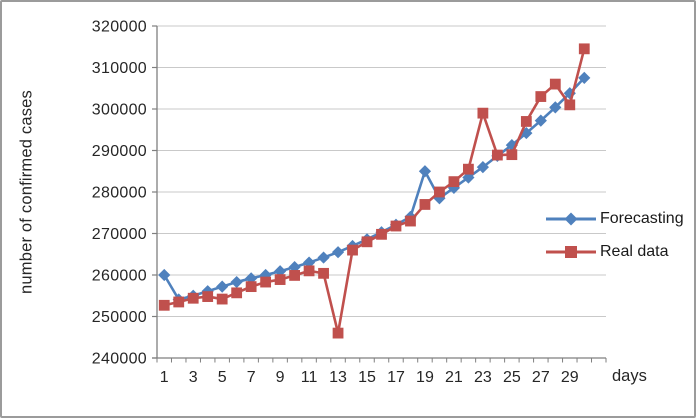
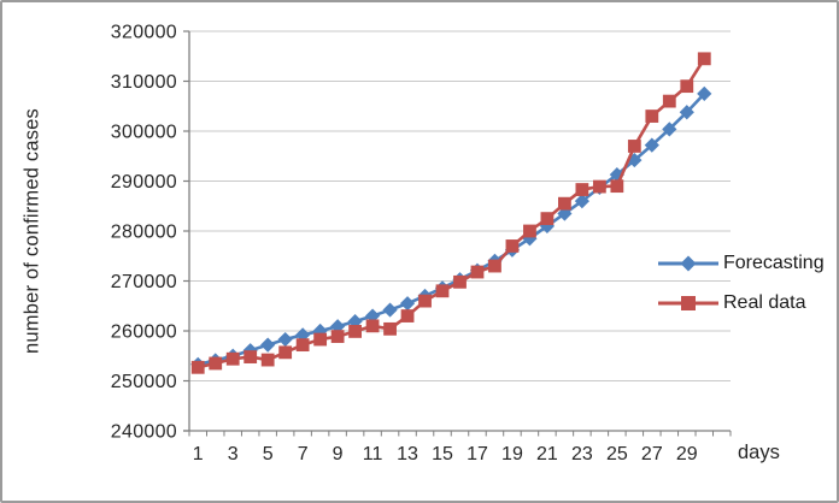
Forecasting/1: 260000 -> 253000
Real data/13: 246000 -> 263000
Forecasting/19: 285000 -> 276000
Real data/23: 299000 -> 288000
Real data/29: 301000 -> 309000
